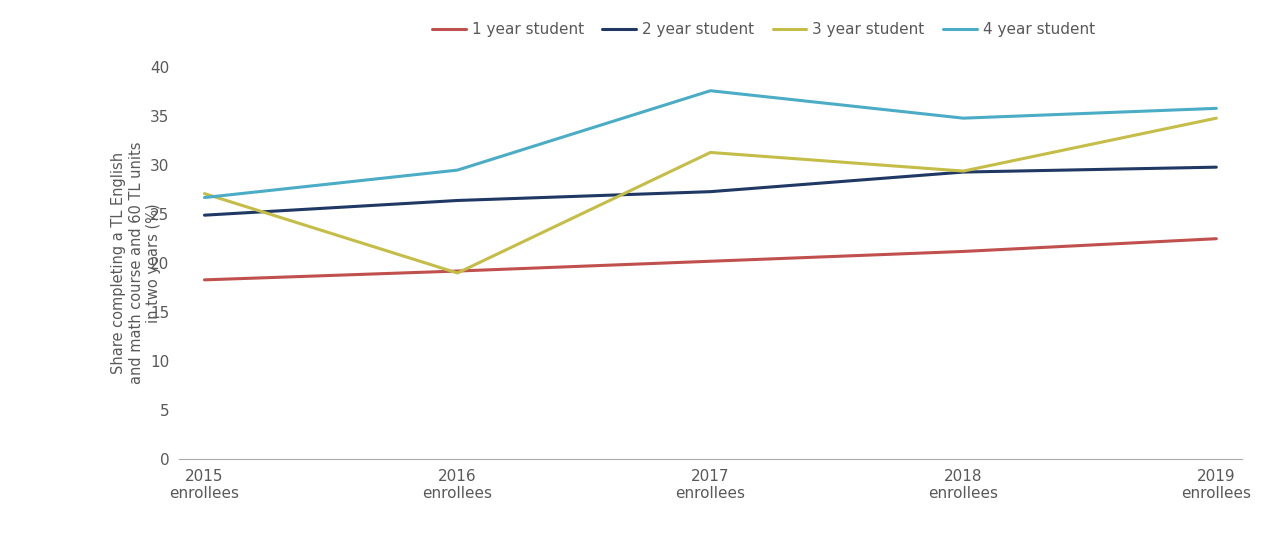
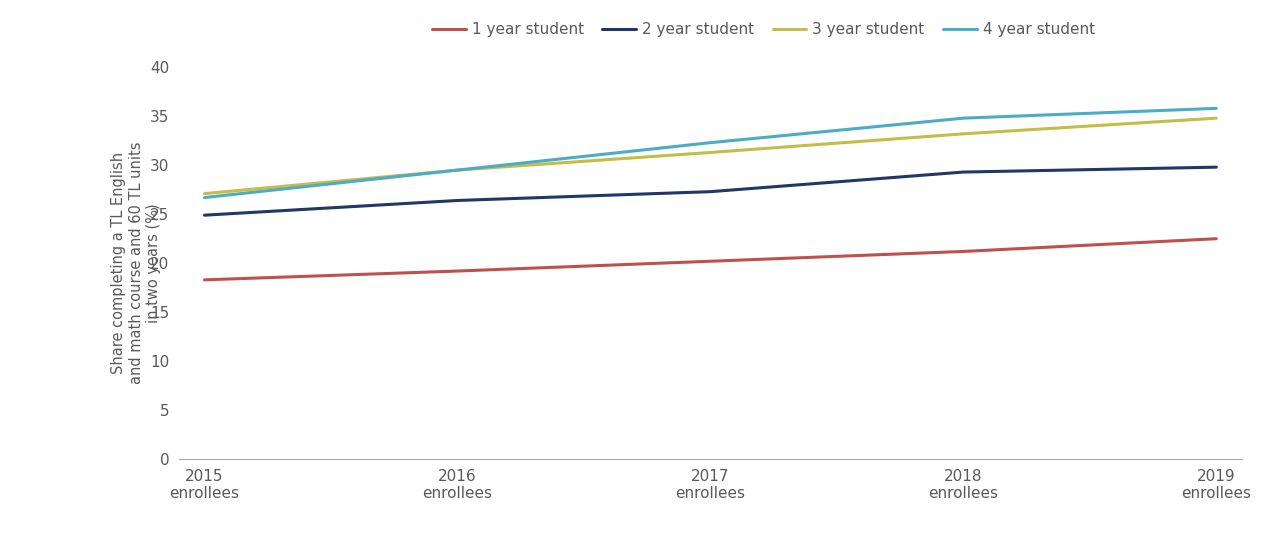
3 year student/2016 enrollees: 19.0 -> 29.5
4 year student/2017 enrollees: 37.6 -> 32.3
3 year student/2018 enrollees: 29.4 -> 33.2
